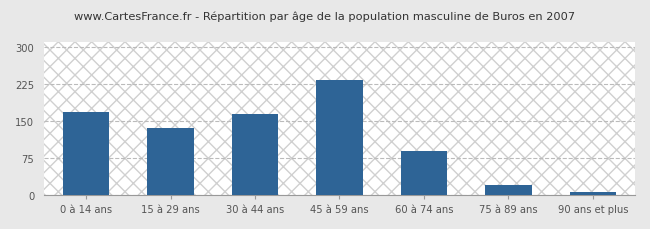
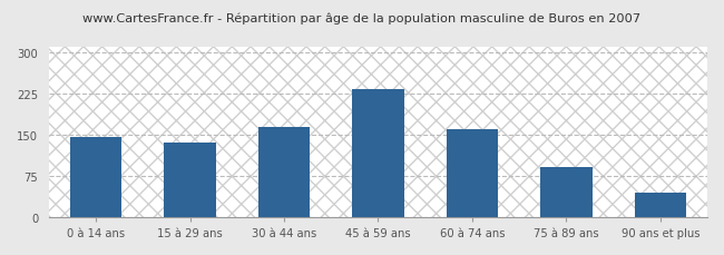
0 à 14 ans: 168 -> 145
60 à 74 ans: 88 -> 160
75 à 89 ans: 20 -> 90
90 ans et plus: 7 -> 45
